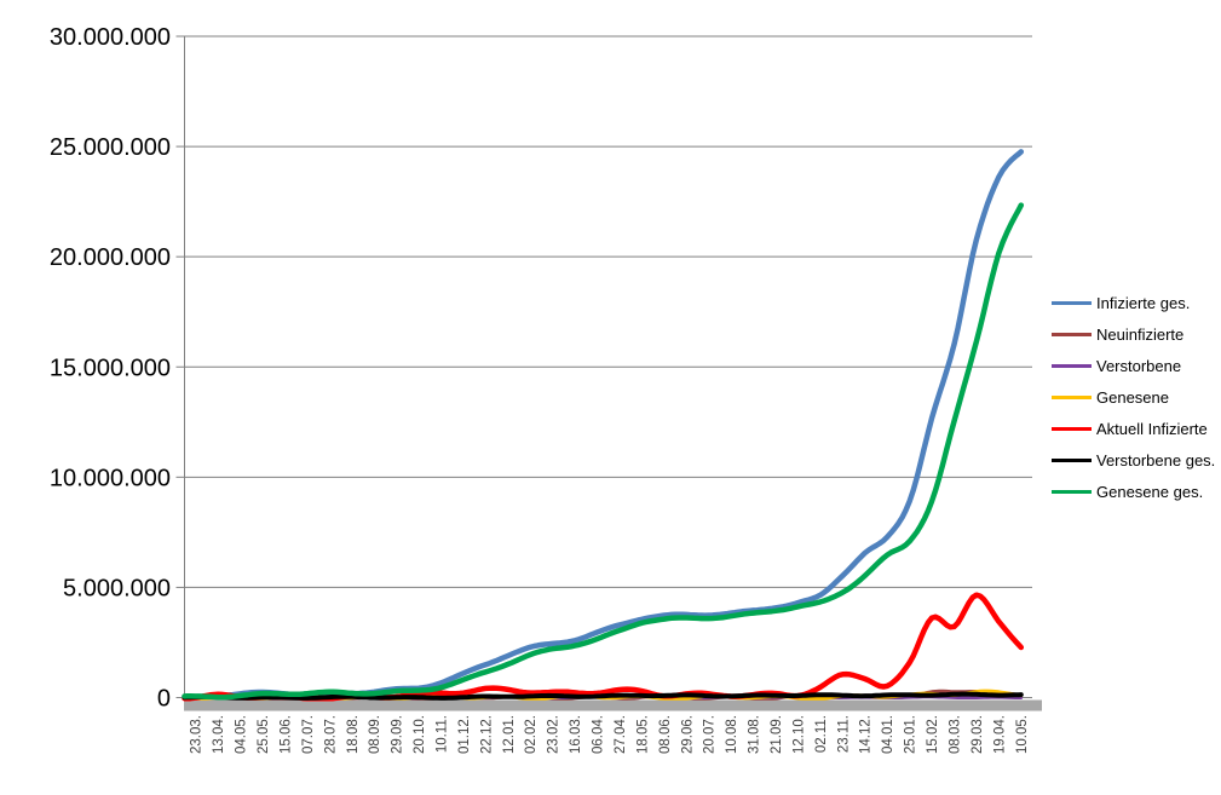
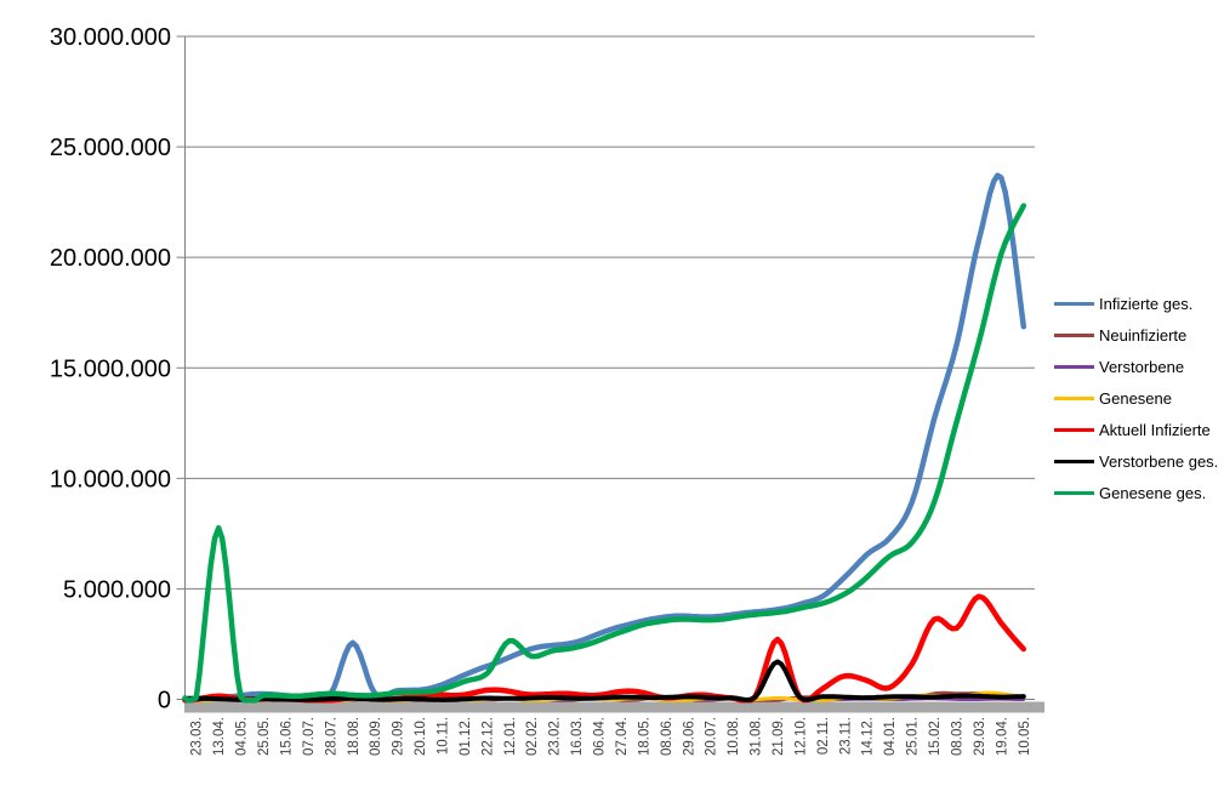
Genesene ges./13.04.: 100000 -> 7800000
Infizierte ges./18.08.: 200000 -> 2600000
Genesene ges./12.01.: 1600000 -> 2700000
Aktuell Infizierte/21.09.: 200000 -> 2700000
Verstorbene ges./21.09.: 100000 -> 1700000
Infizierte ges./10.05.: 24700000 -> 16800000
